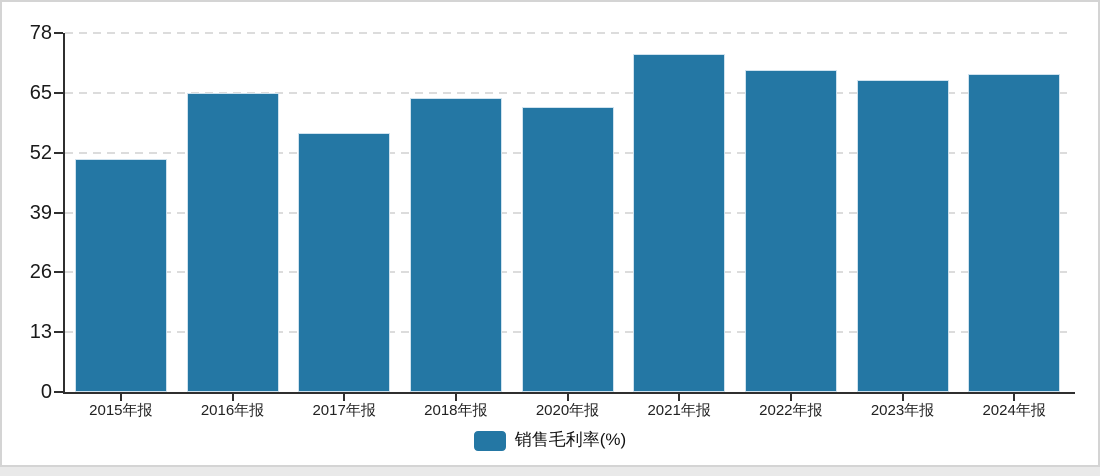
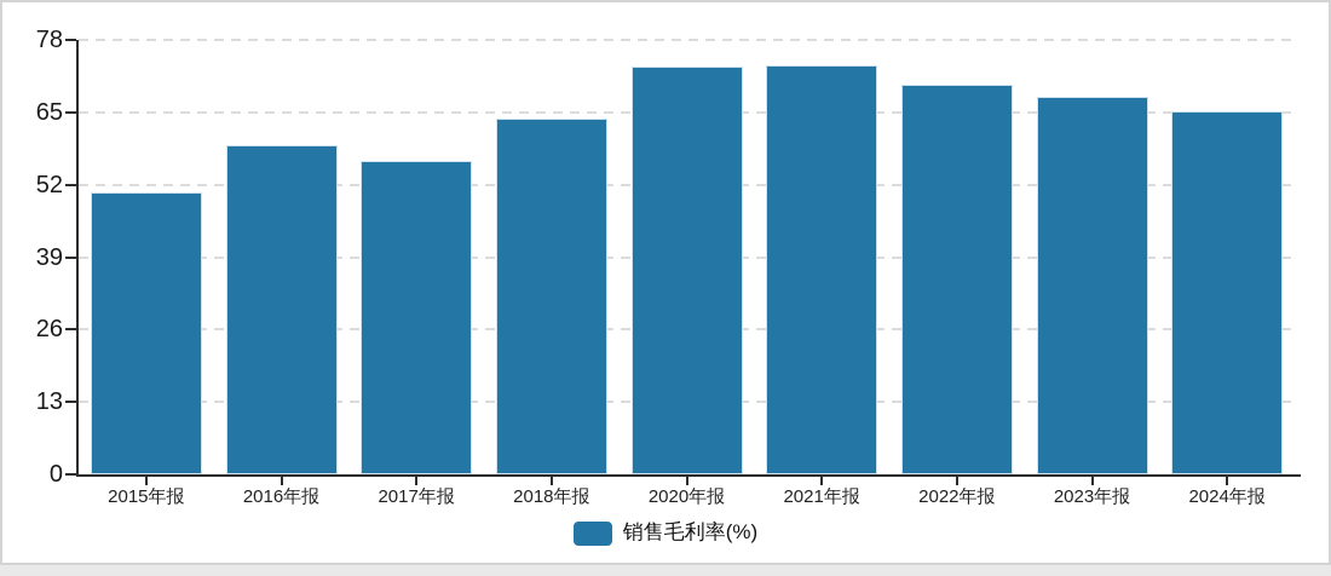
2016年报: 65 -> 59
2020年报: 62 -> 73
2024年报: 69 -> 65
